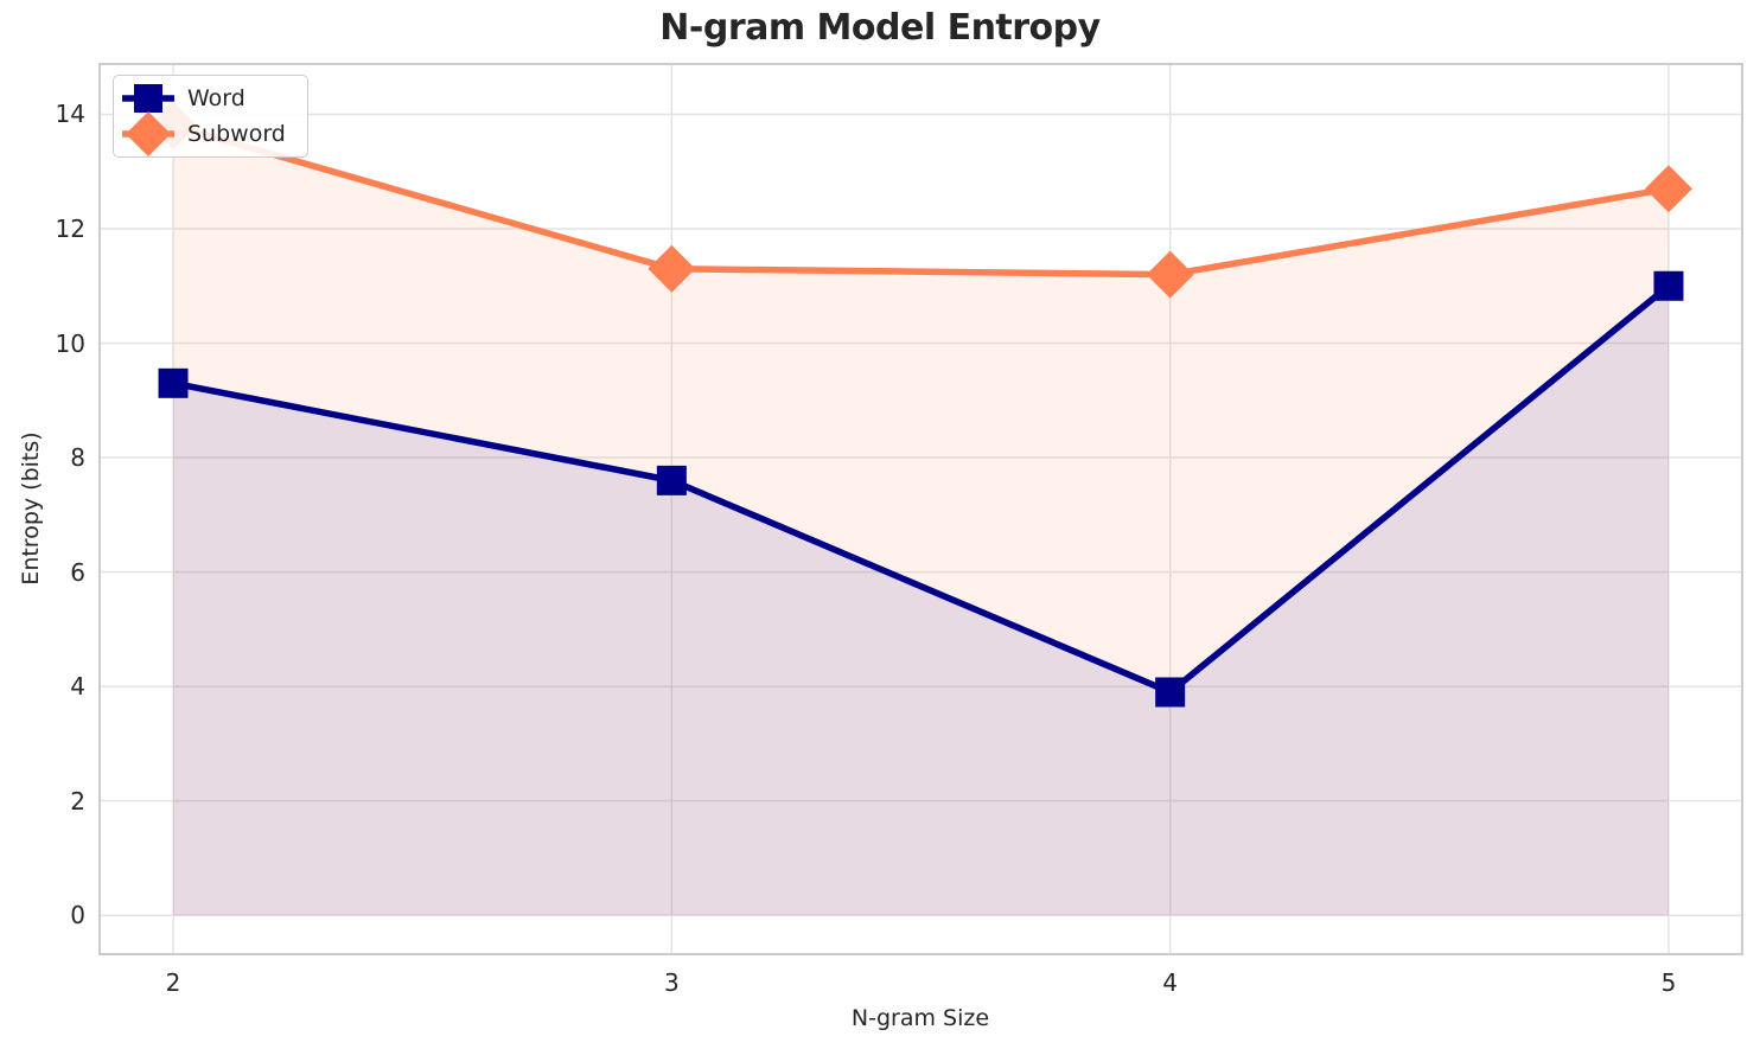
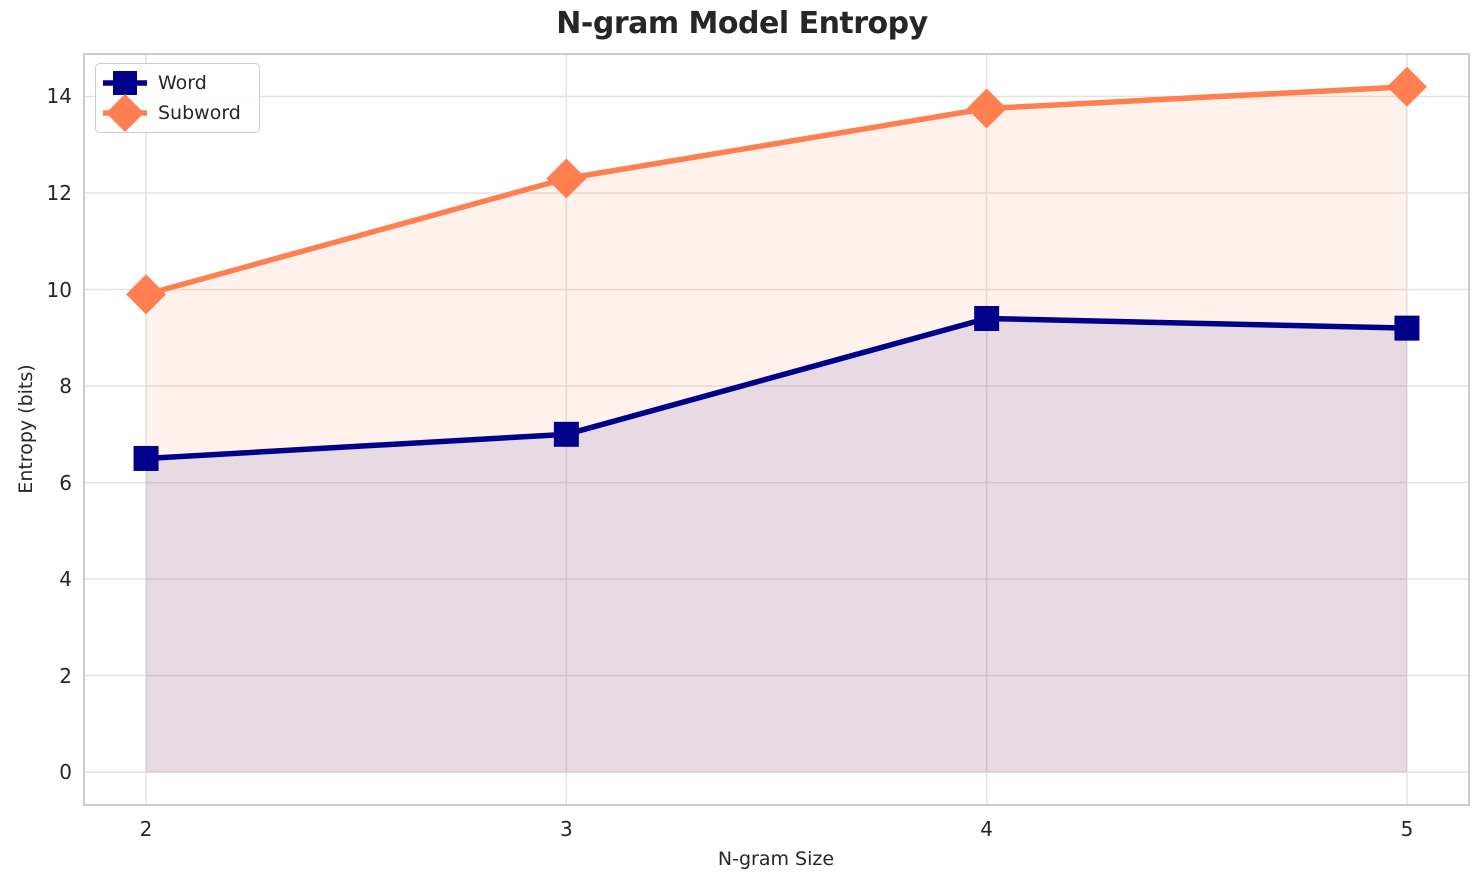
Word/2: 9.3 -> 6.5
Subword/2: 13.8 -> 9.9
Word/3: 7.6 -> 7.0
Subword/3: 11.3 -> 12.3
Word/4: 3.9 -> 9.4
Subword/4: 11.2 -> 13.8
Word/5: 11.0 -> 9.2
Subword/5: 12.7 -> 14.2
